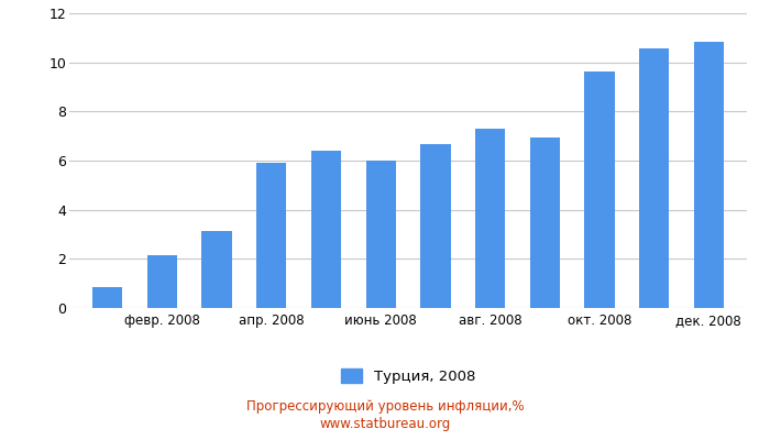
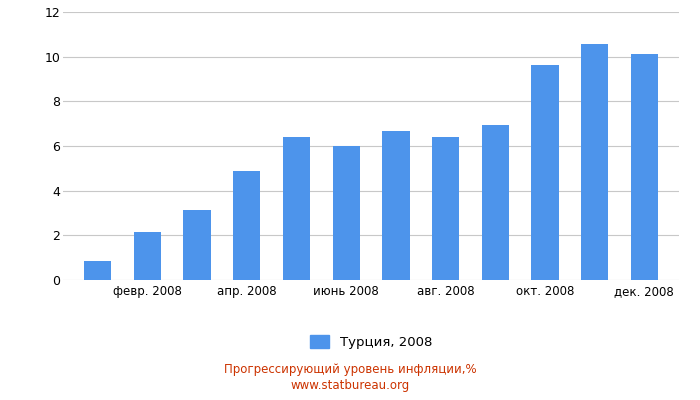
апр. 2008: 5.90 -> 4.87
авг. 2008: 7.30 -> 6.42
дек. 2008: 10.85 -> 10.10
